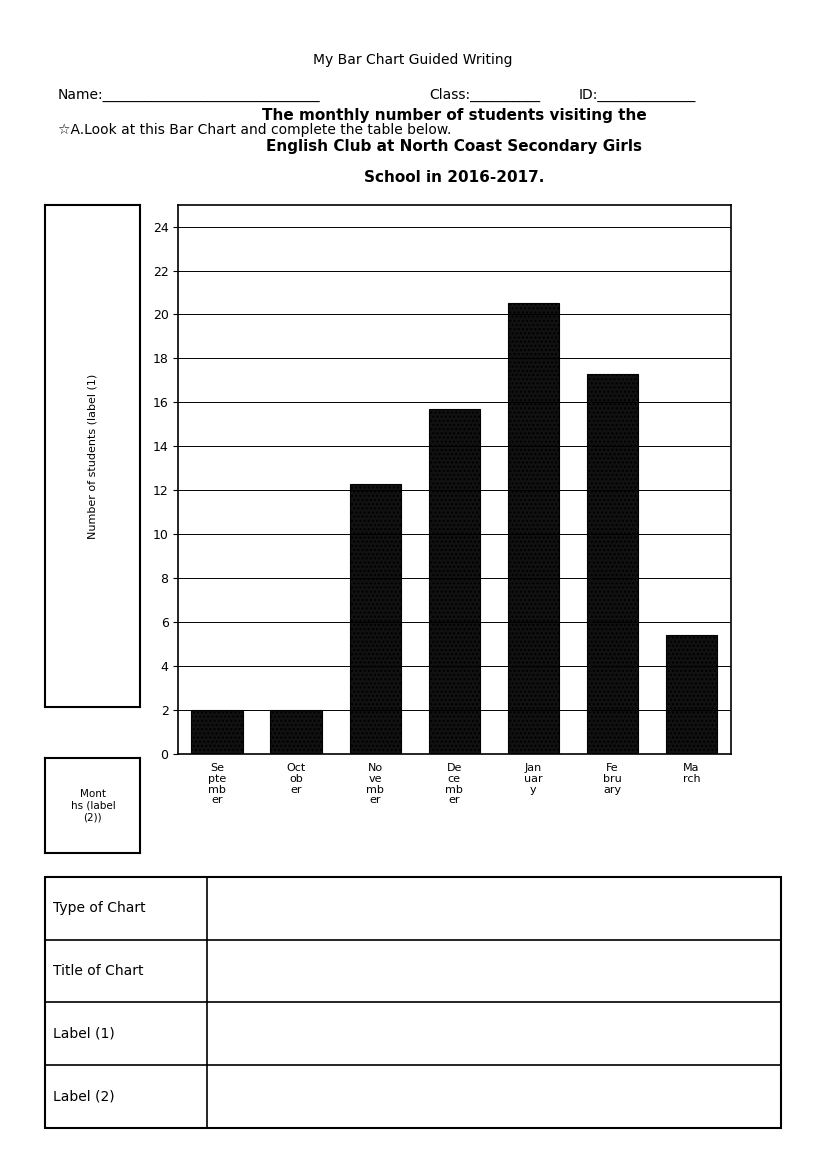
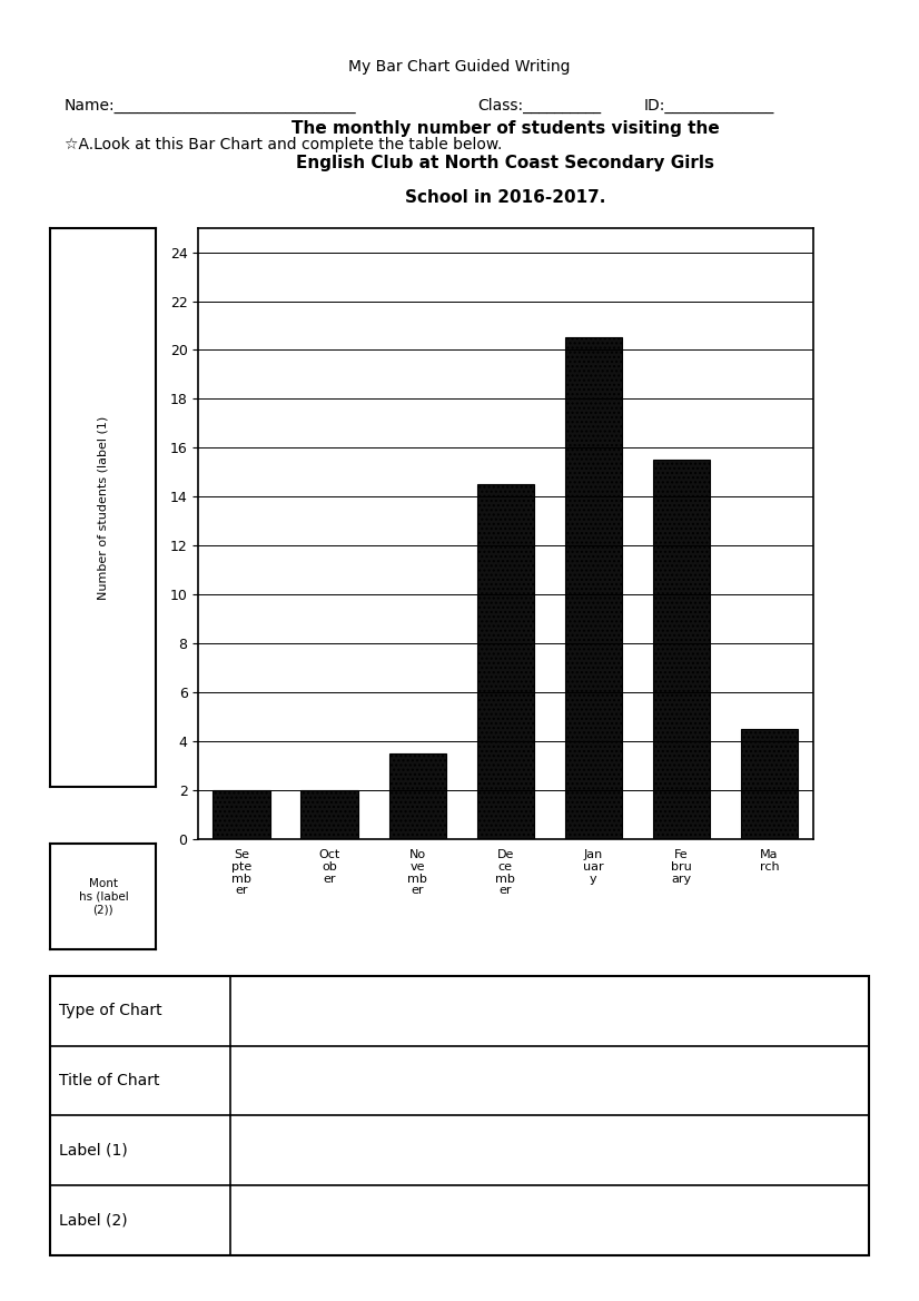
No ve mb er: 12.3 -> 3.5
De ce mb er: 15.7 -> 14.5
Fe bru ary: 17.3 -> 15.5
Ma rch: 5.4 -> 4.5
